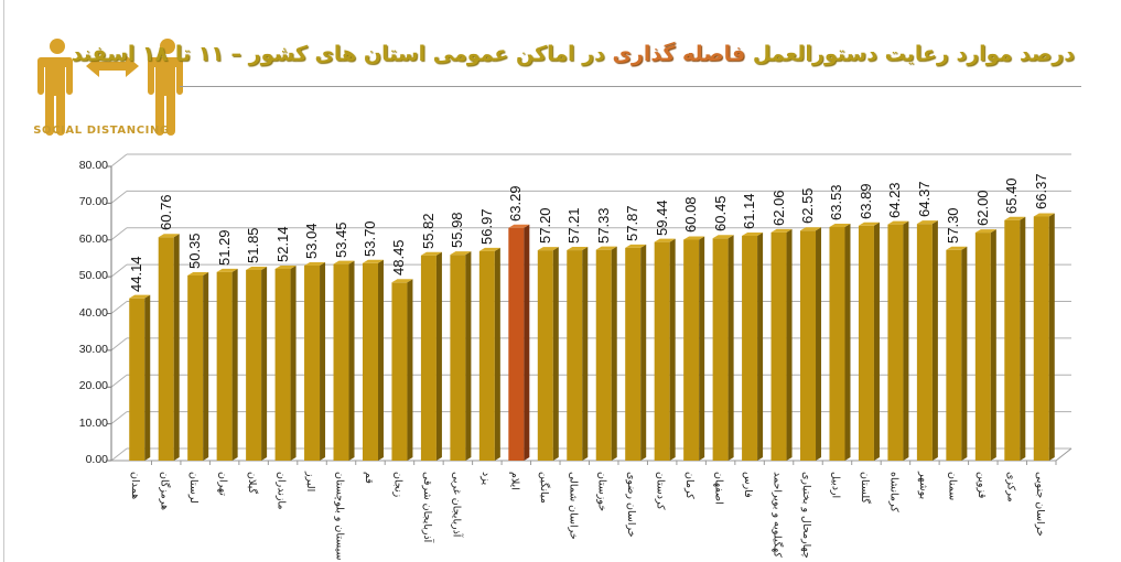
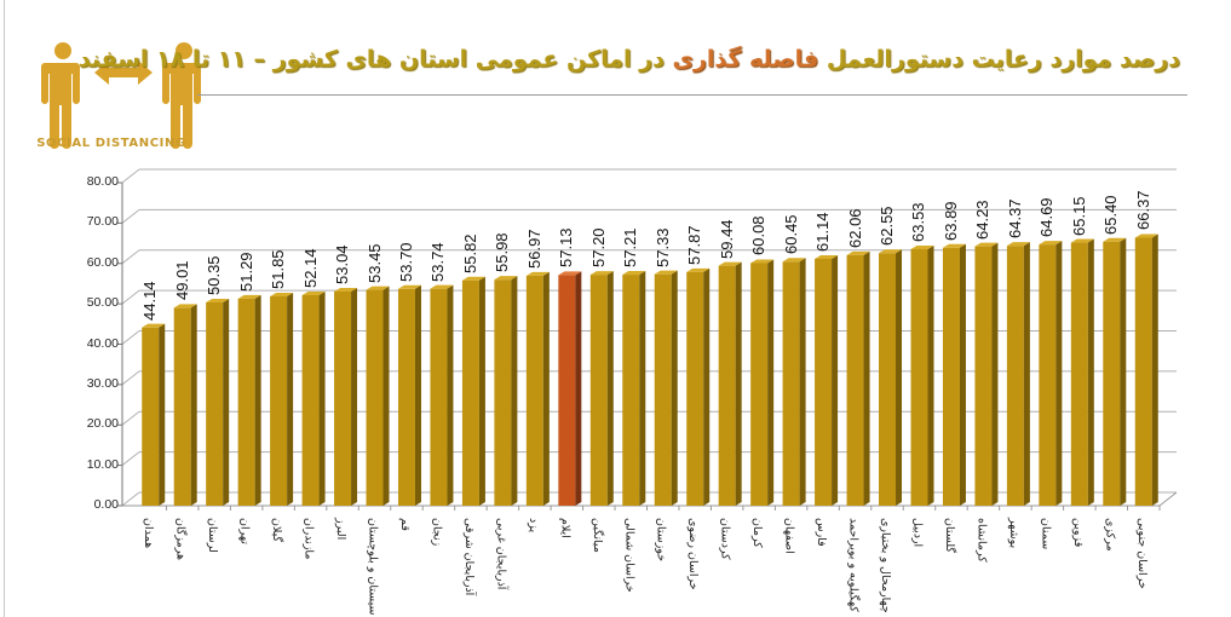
هرمزگان: 60.76 -> 49.01
زنجان: 48.45 -> 53.74
ایلام: 63.29 -> 57.13
سمنان: 57.30 -> 64.69
قزوین: 62.00 -> 65.15
